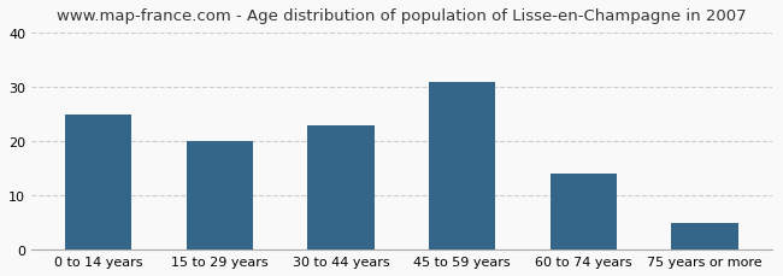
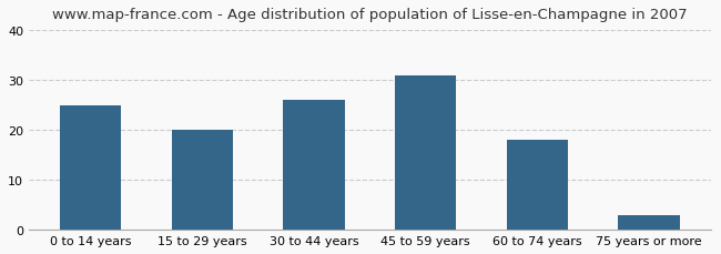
30 to 44 years: 23 -> 26
60 to 74 years: 14 -> 18
75 years or more: 5 -> 3
